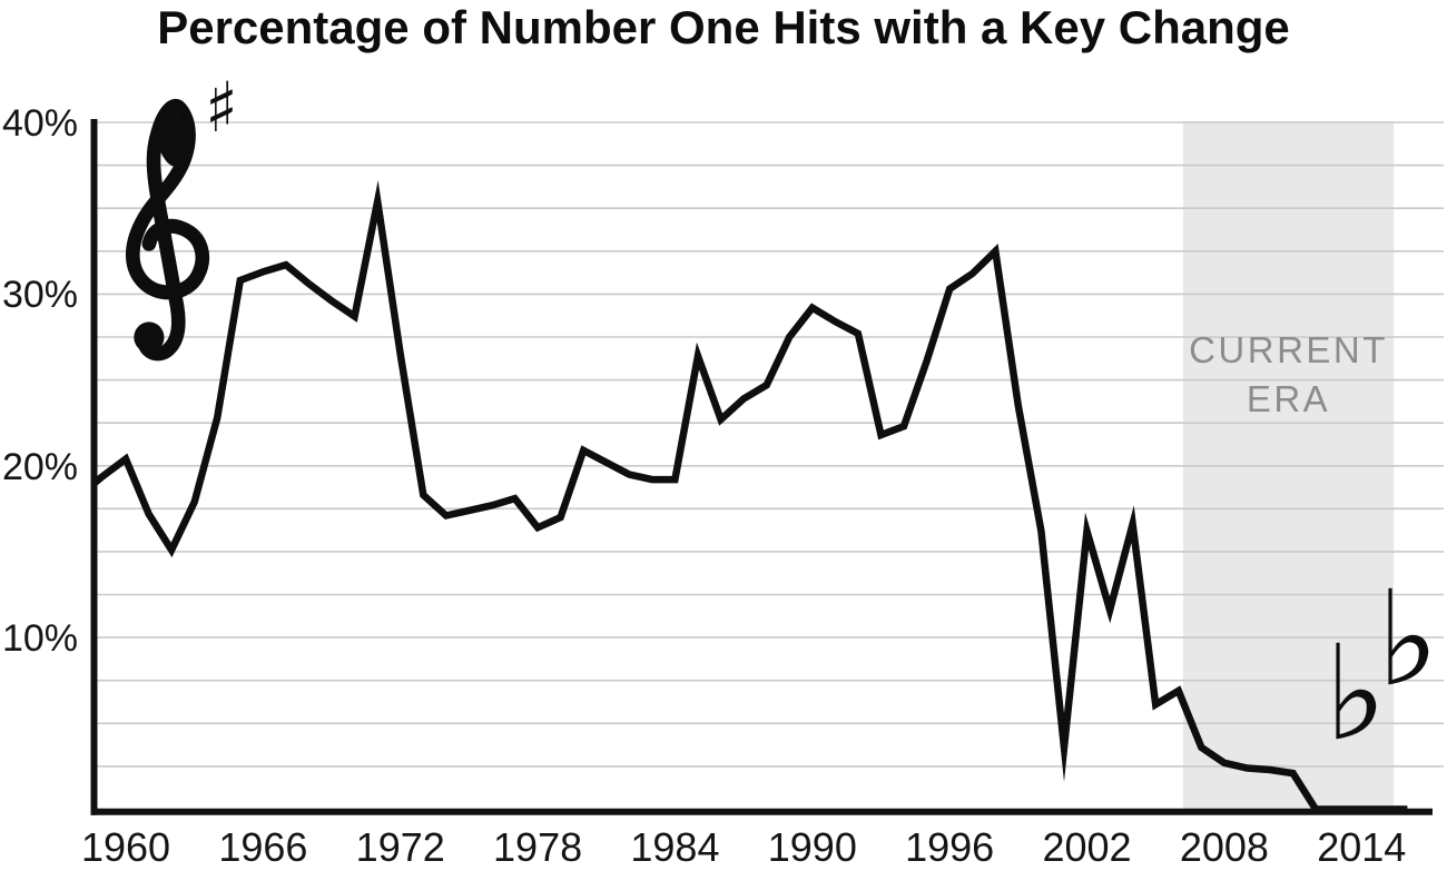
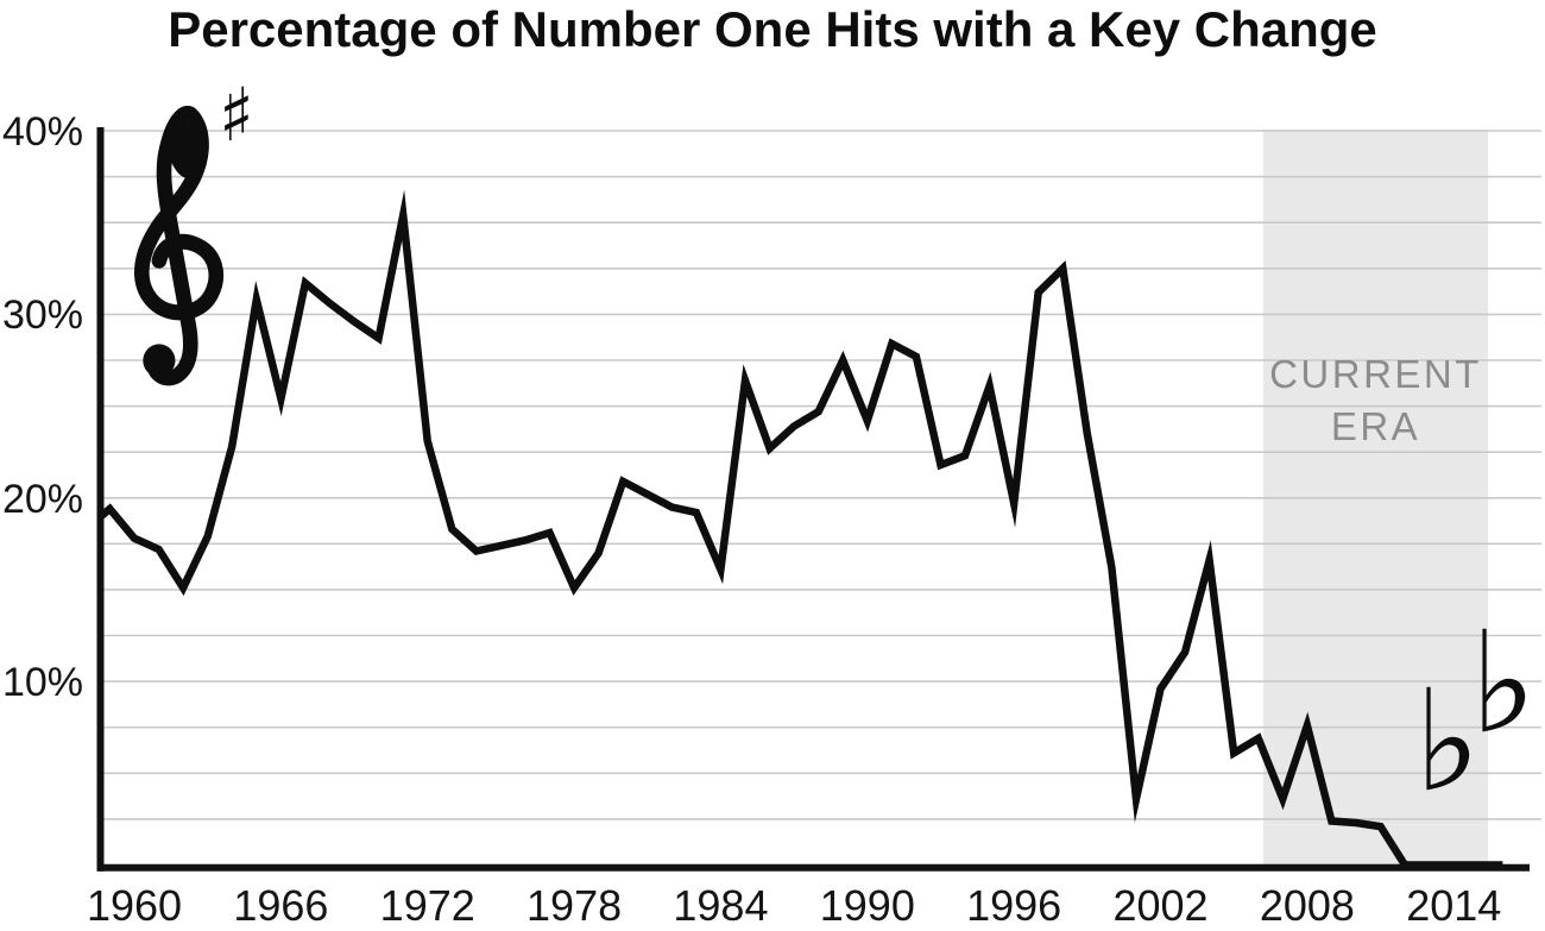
1960: 20.4% -> 17.8%
1966: 31.3% -> 25.4%
1972: 26.5% -> 23.1%
1978: 16.4% -> 15.1%
1984: 19.2% -> 16.1%
1990: 29.2% -> 24.2%
1996: 30.3% -> 19.7%
2002: 16.2% -> 9.6%
2008: 2.7% -> 7.6%
